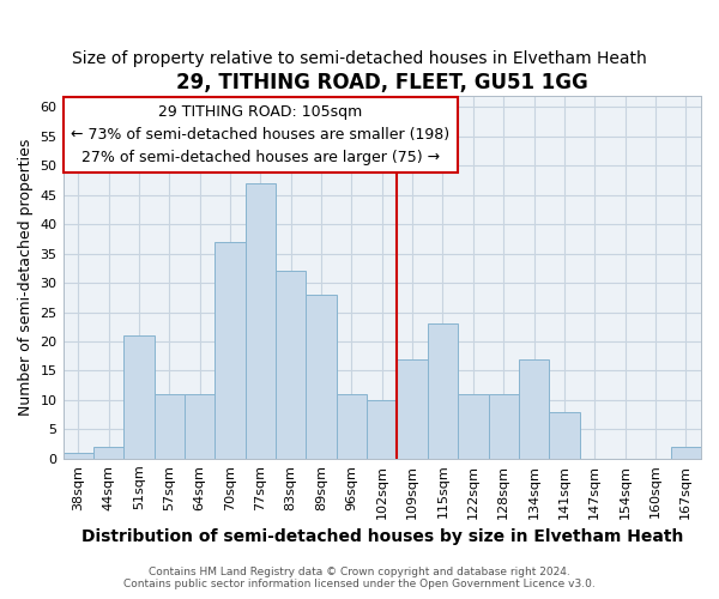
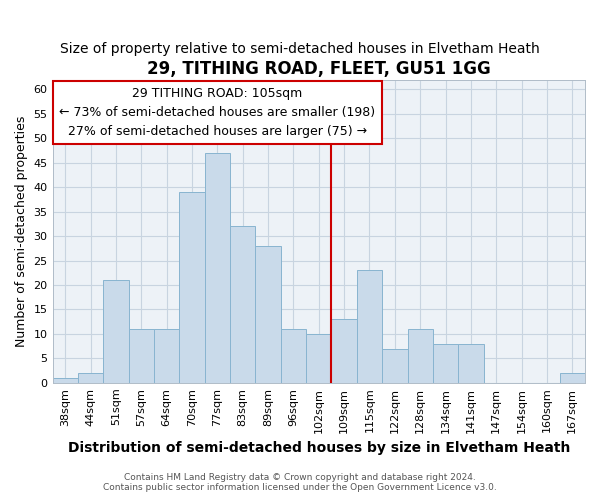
70sqm: 37 -> 39
109sqm: 17 -> 13
122sqm: 11 -> 7
134sqm: 17 -> 8
